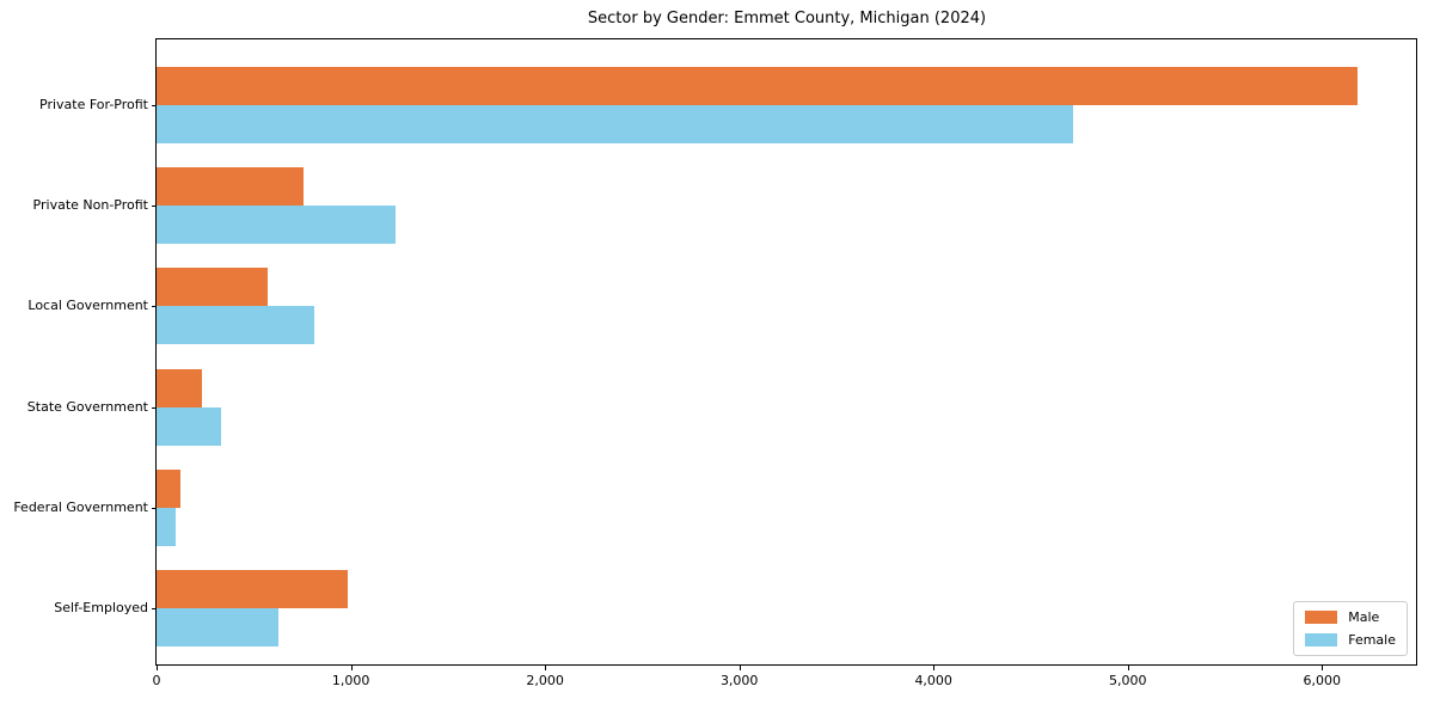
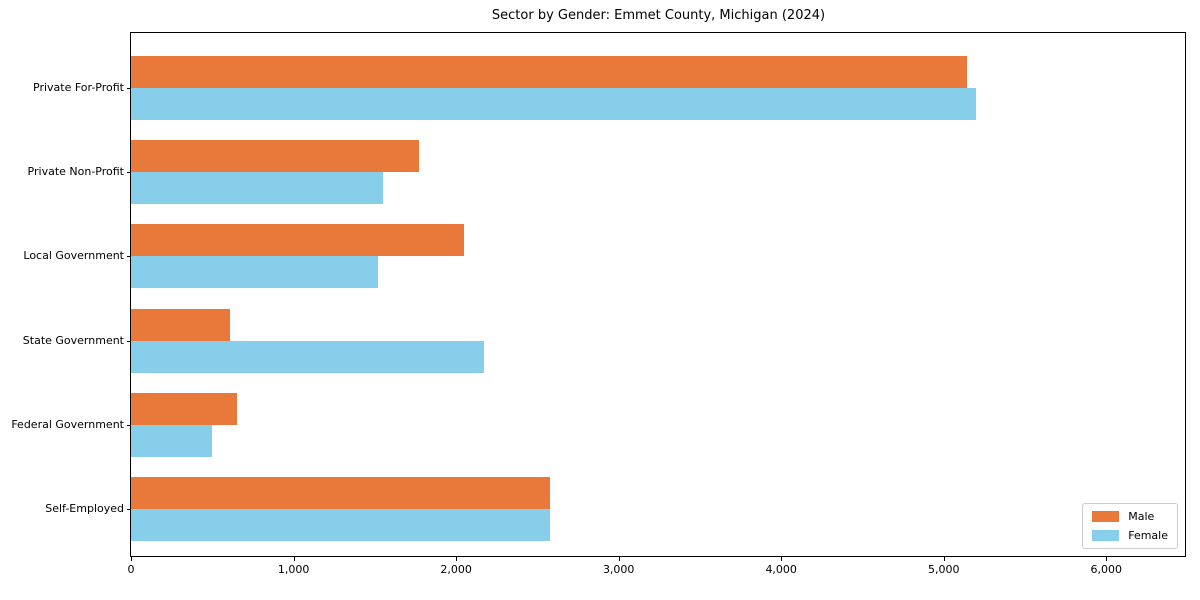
Male/Private For-Profit: 6180 -> 5140
Female/Private For-Profit: 4720 -> 5200
Male/Private Non-Profit: 760 -> 1770
Female/Private Non-Profit: 1230 -> 1550
Male/Local Government: 570 -> 2050
Female/Local Government: 810 -> 1520
Male/State Government: 240 -> 610
Female/State Government: 330 -> 2170
Male/Federal Government: 120 -> 650
Female/Federal Government: 100 -> 500
Male/Self-Employed: 980 -> 2580
Female/Self-Employed: 630 -> 2580
